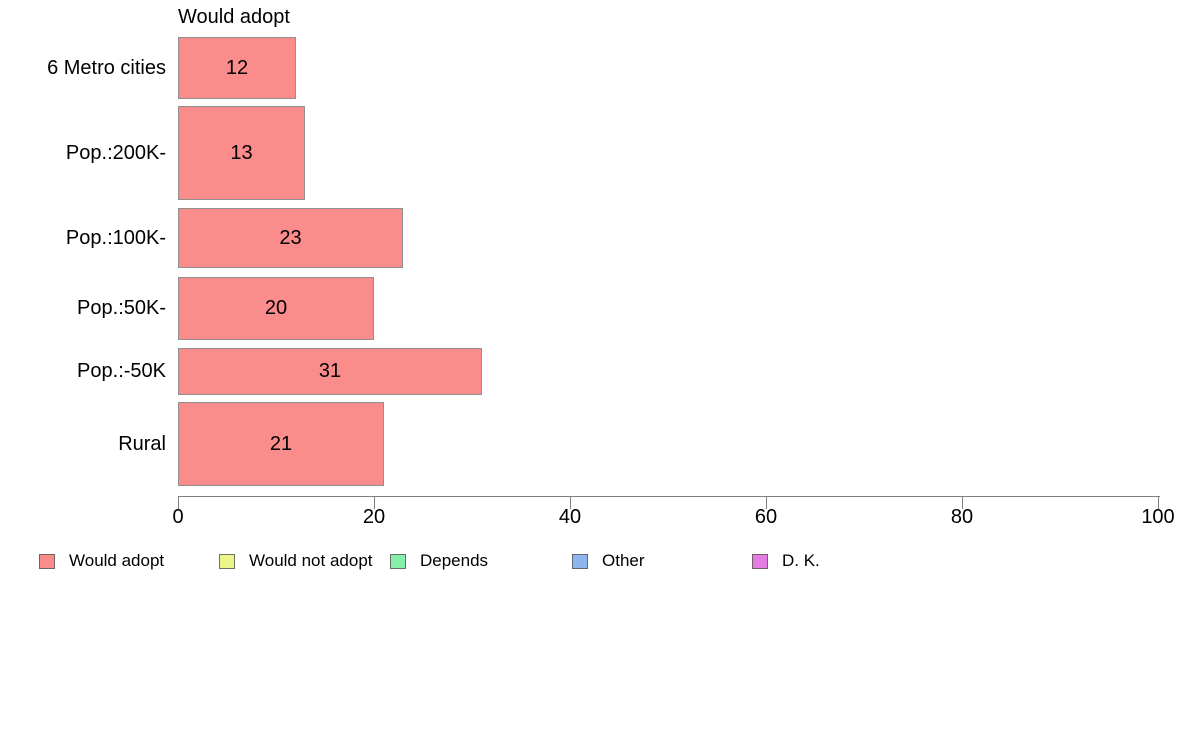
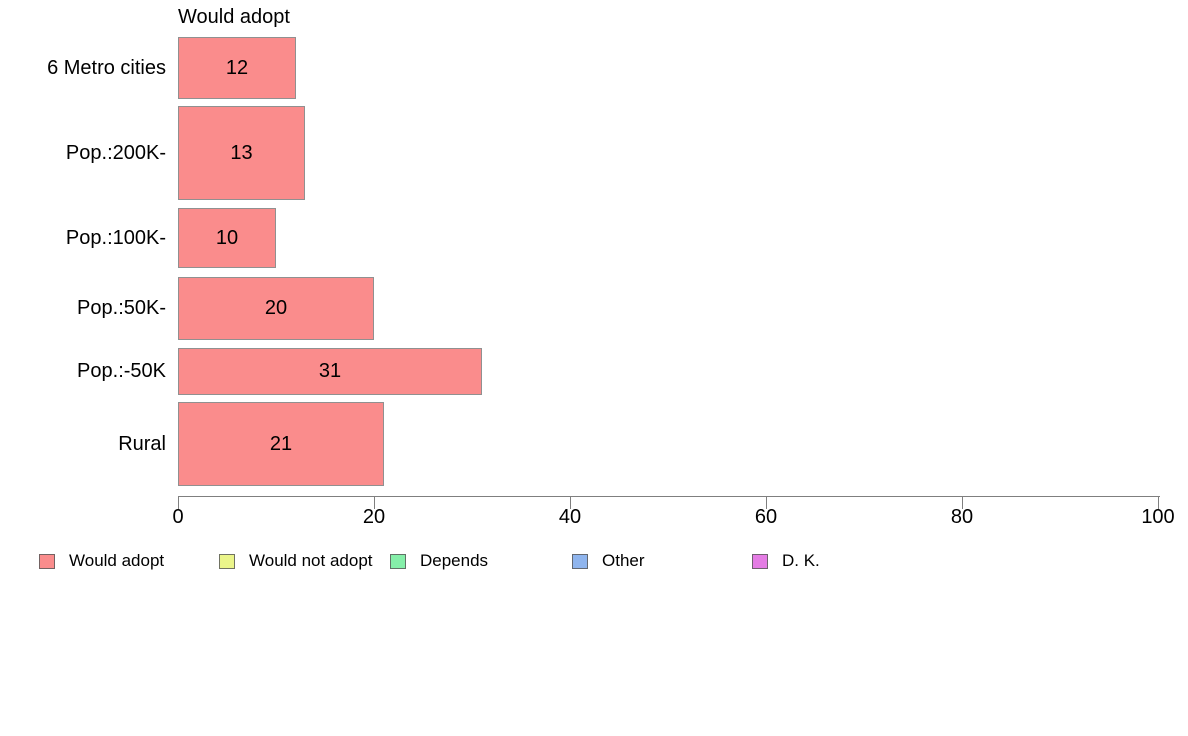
Pop.:100K-: 23 -> 10
